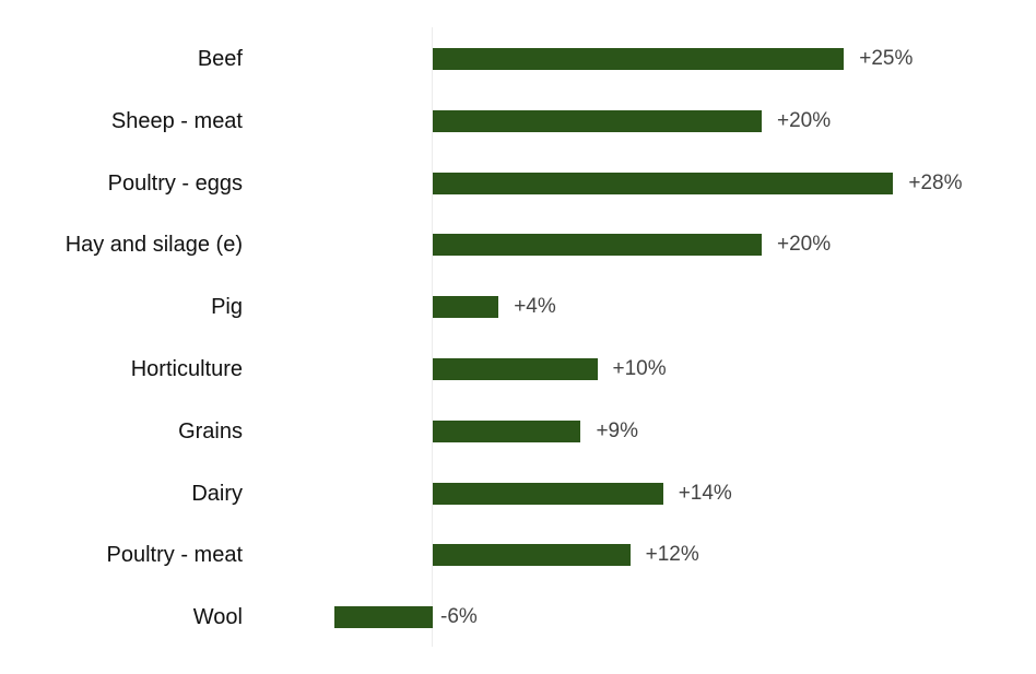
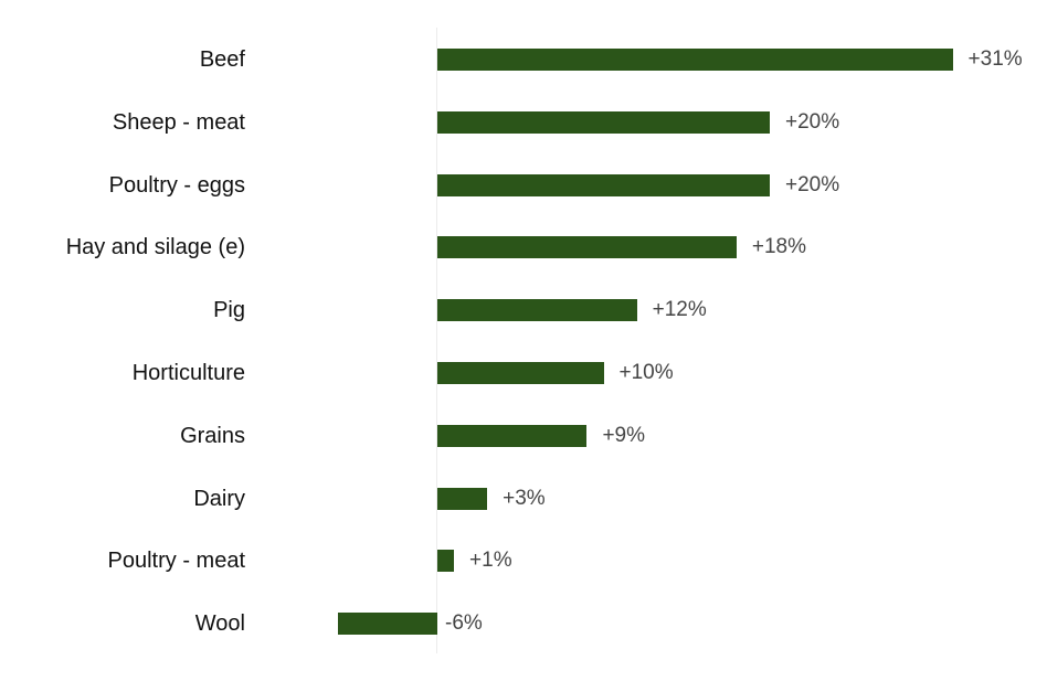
Beef: +25% -> +31%
Poultry - eggs: +28% -> +20%
Hay and silage (e): +20% -> +18%
Pig: +4% -> +12%
Dairy: +14% -> +3%
Poultry - meat: +12% -> +1%
